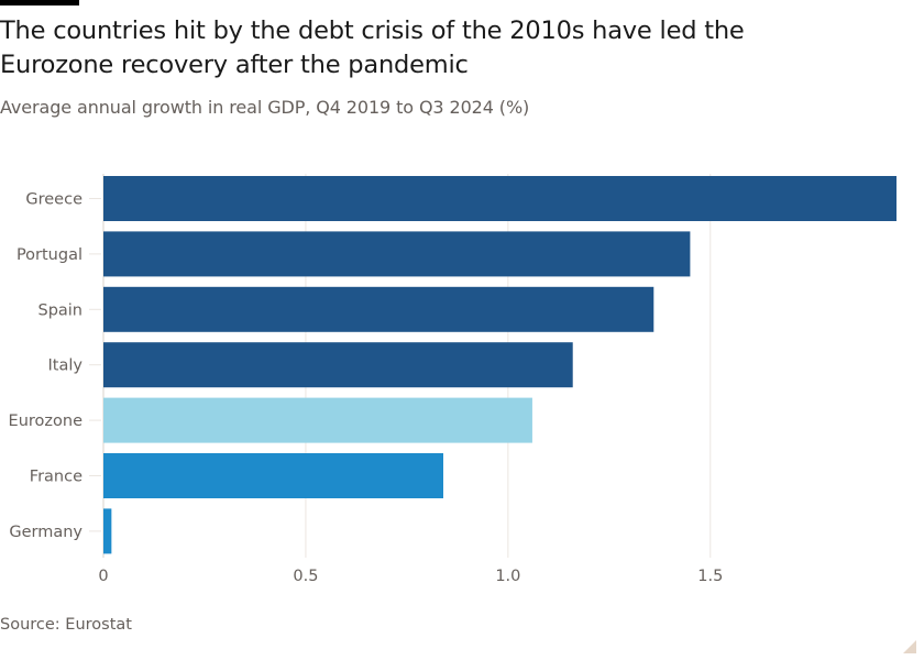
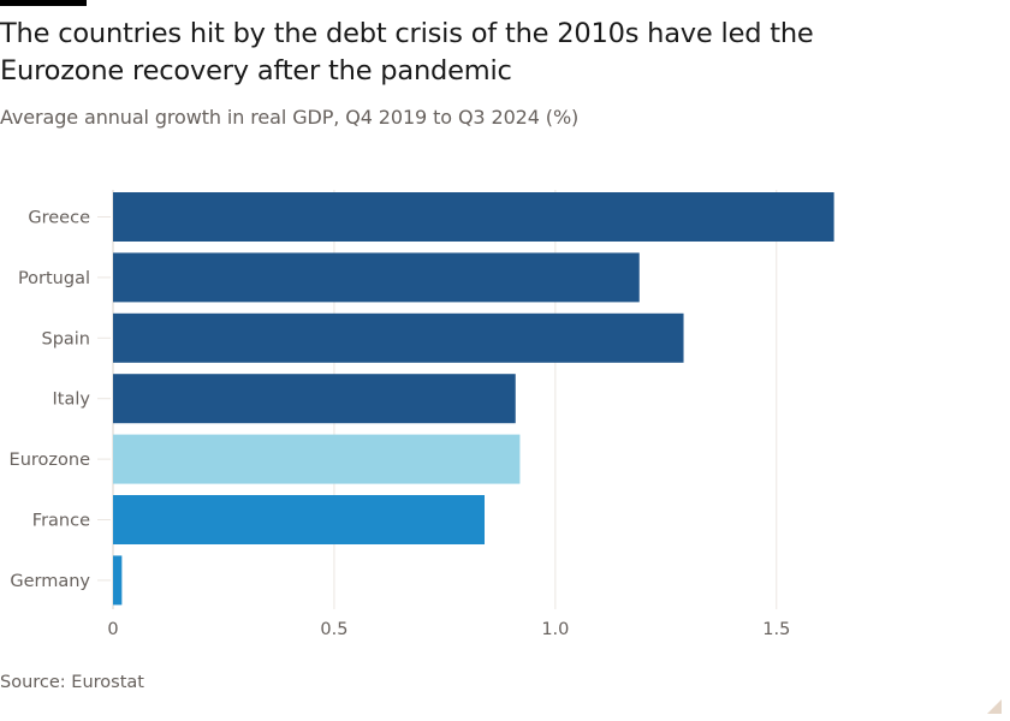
Greece: 1.96 -> 1.63
Portugal: 1.45 -> 1.19
Spain: 1.36 -> 1.29
Italy: 1.16 -> 0.91
Eurozone: 1.06 -> 0.92
